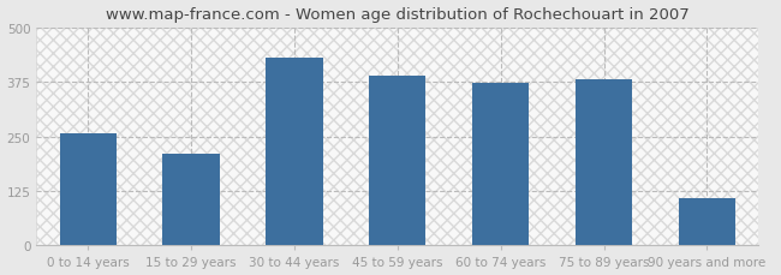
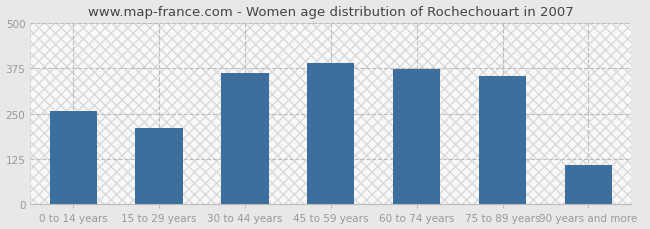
30 to 44 years: 430 -> 362
75 to 89 years: 380 -> 355
